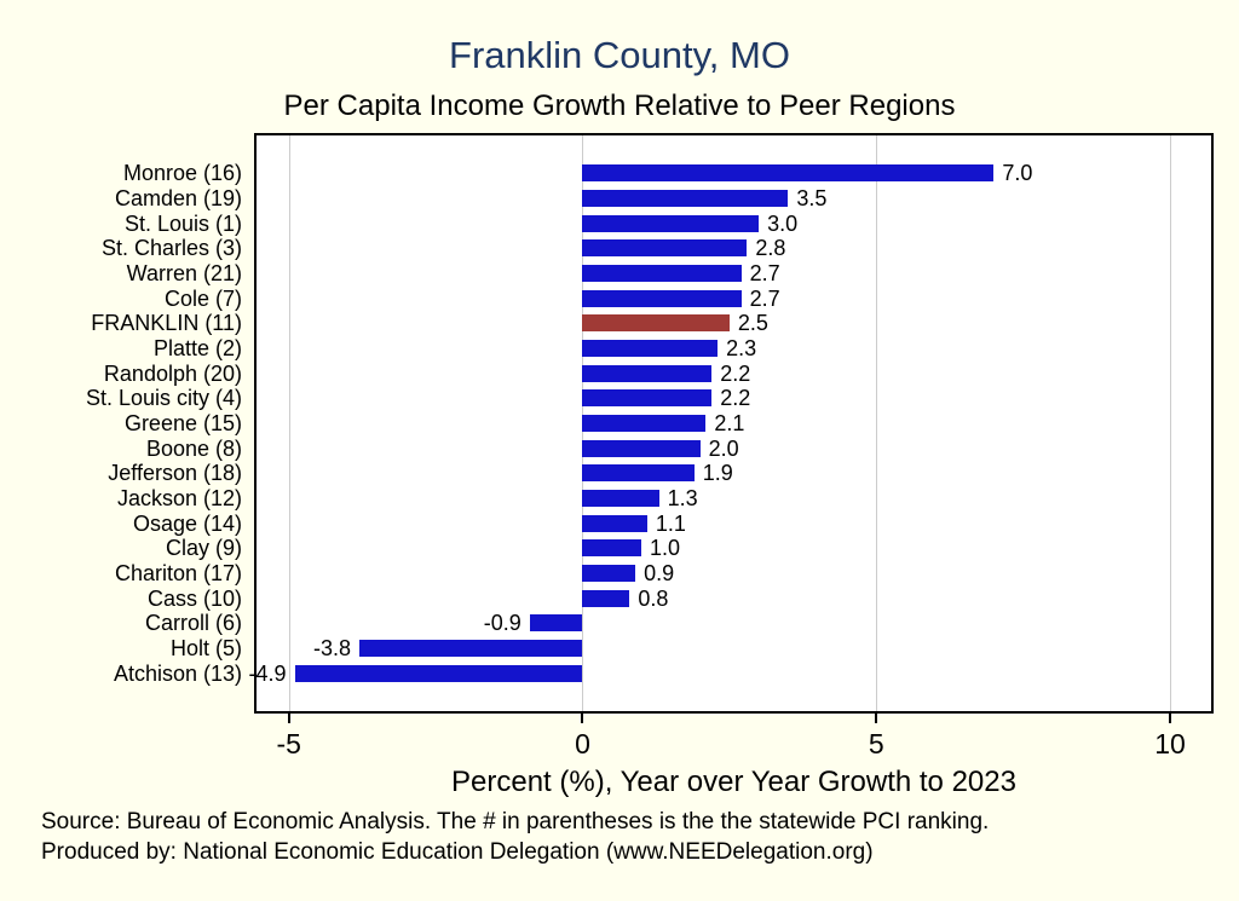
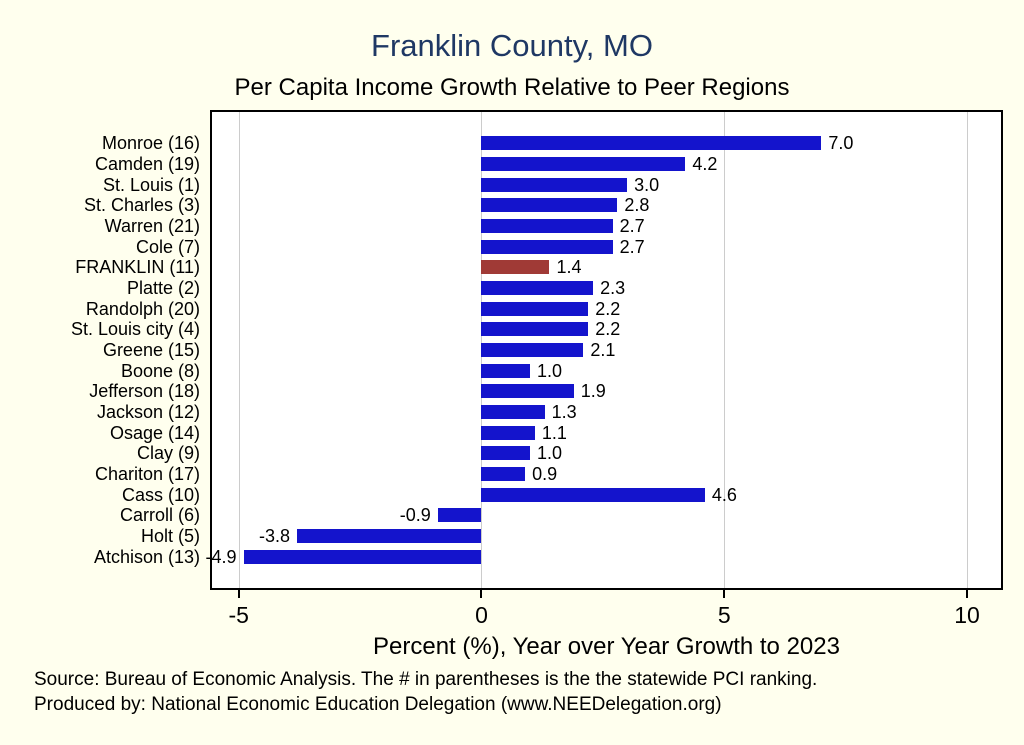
Camden (19): 3.5 -> 4.2
FRANKLIN (11): 2.5 -> 1.4
Boone (8): 2.0 -> 1.0
Cass (10): 0.8 -> 4.6
